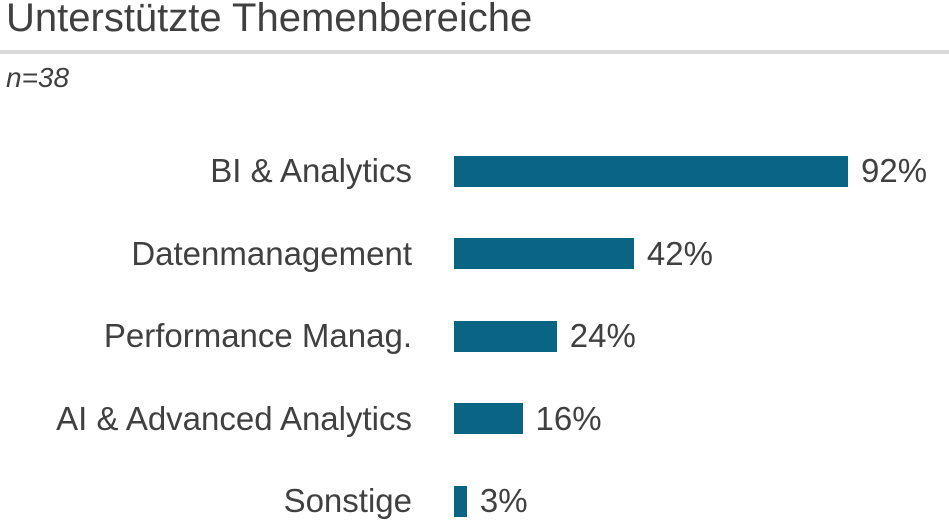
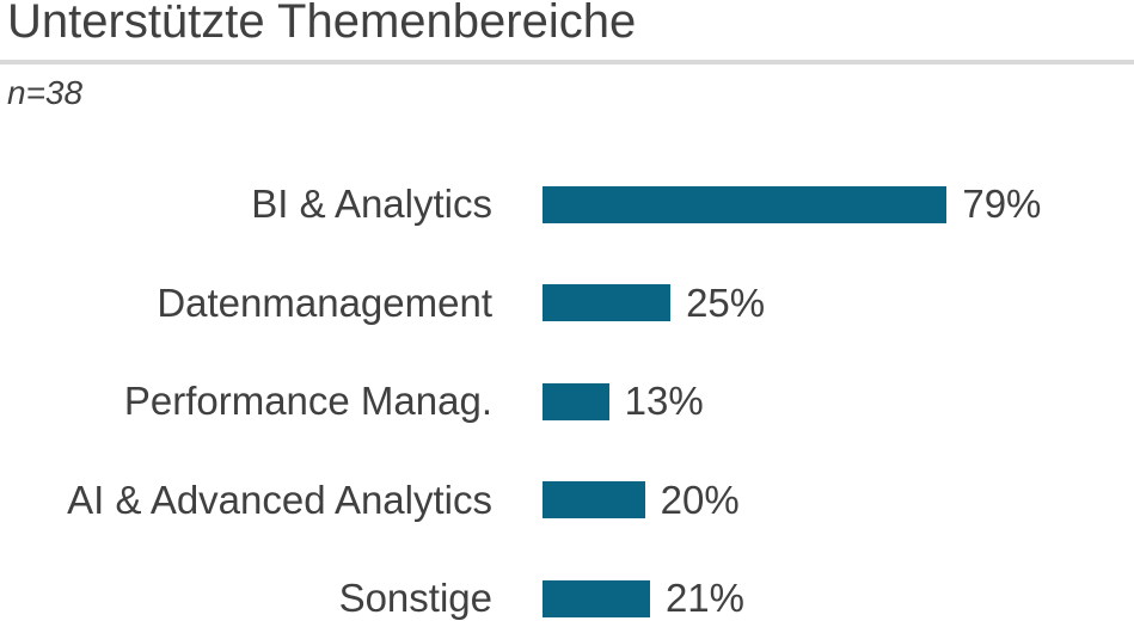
BI & Analytics: 92% -> 79%
Datenmanagement: 42% -> 25%
Performance Manag.: 24% -> 13%
AI & Advanced Analytics: 16% -> 20%
Sonstige: 3% -> 21%
